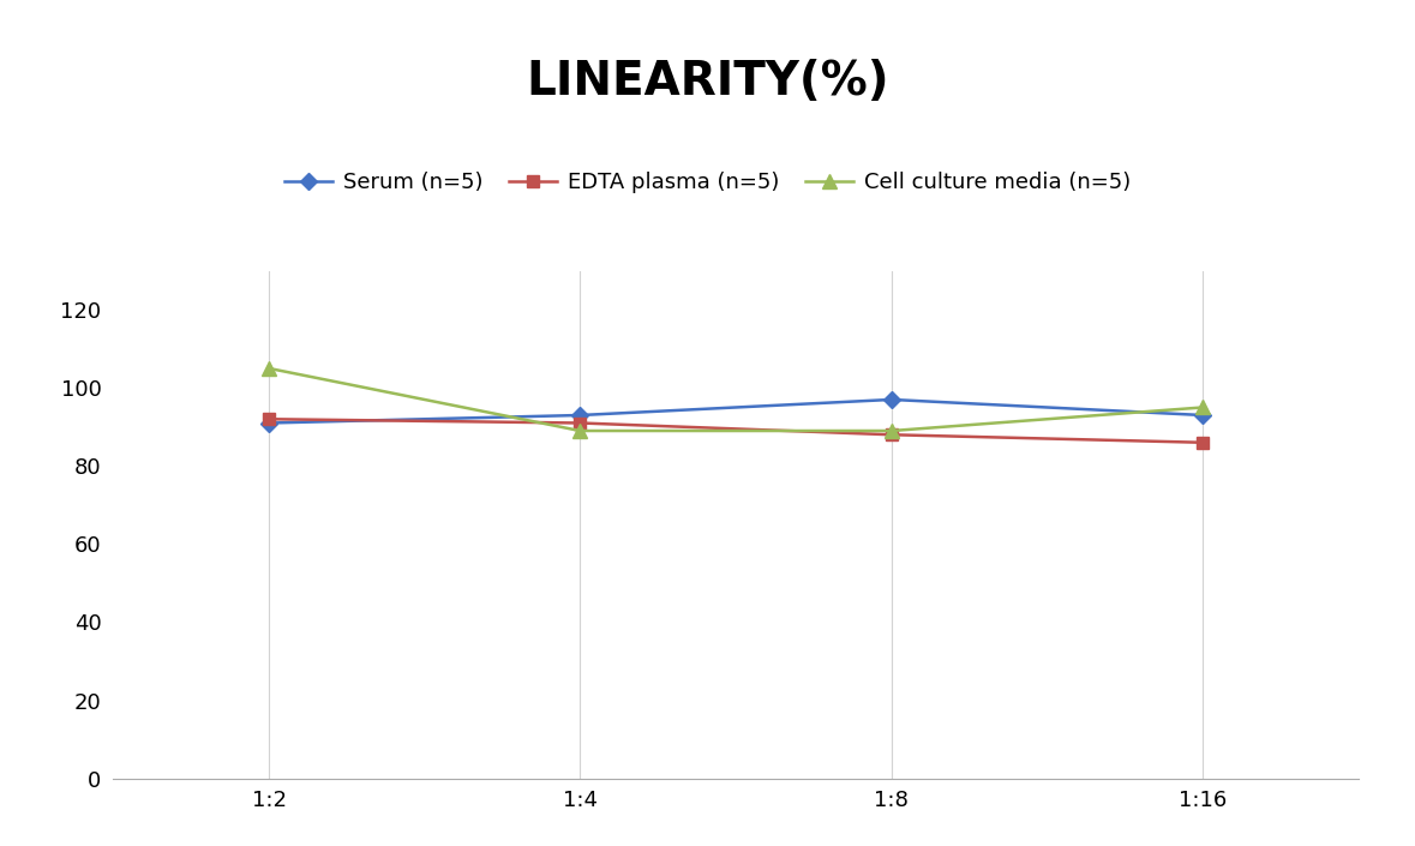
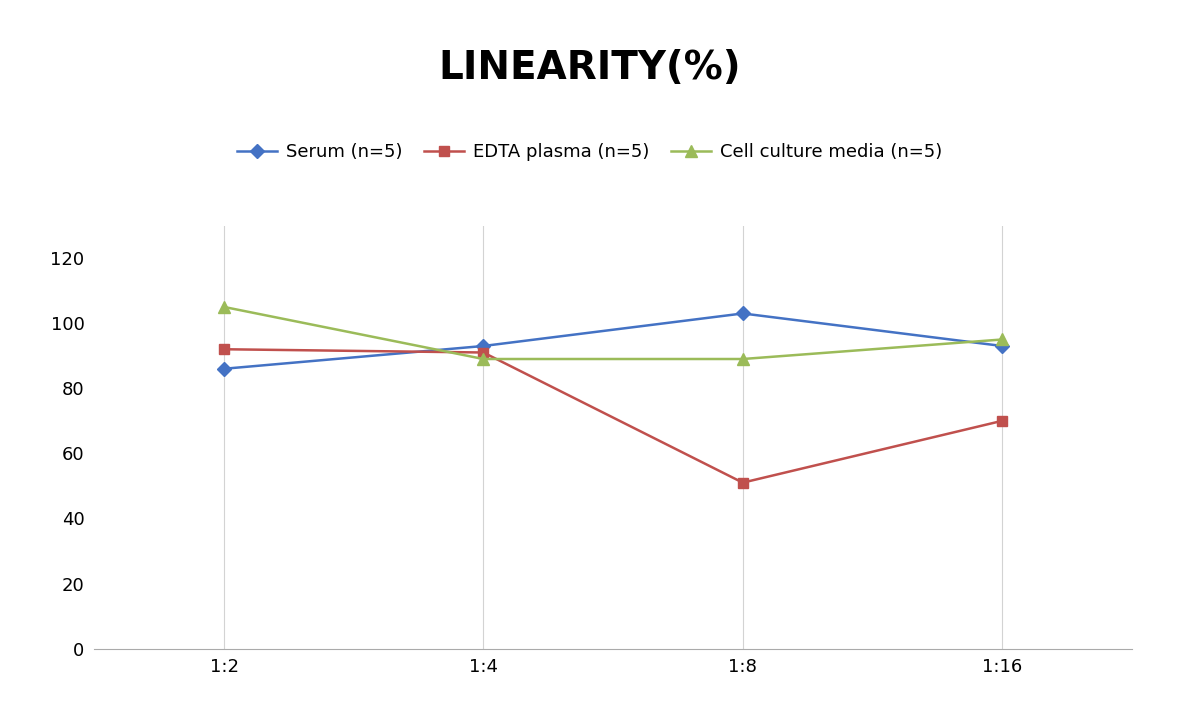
Serum (n=5)/1:2: 91 -> 86
Serum (n=5)/1:8: 97 -> 103
EDTA plasma (n=5)/1:8: 88 -> 51
EDTA plasma (n=5)/1:16: 86 -> 70
